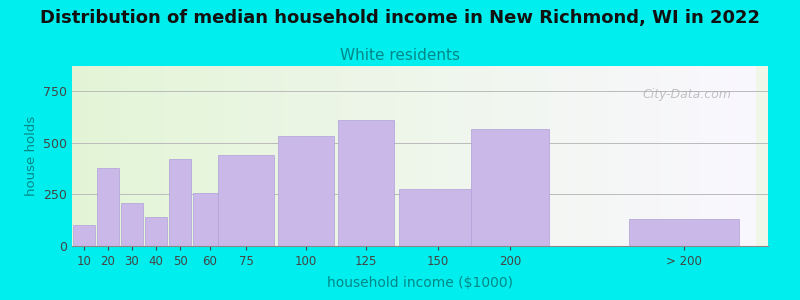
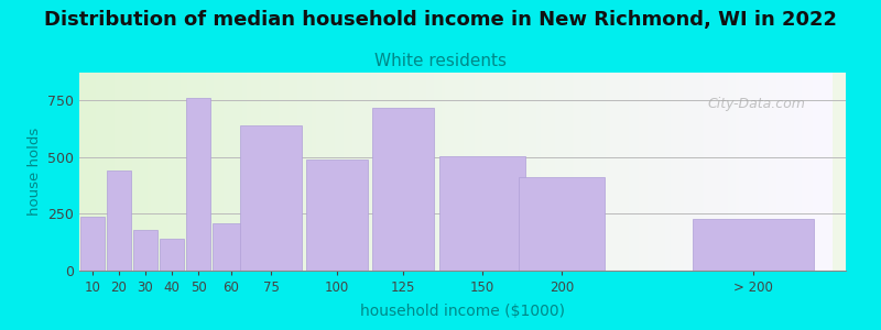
10: 100 -> 235
20: 375 -> 440
30: 210 -> 180
50: 420 -> 760
60: 255 -> 210
75: 440 -> 640
100: 530 -> 490
125: 610 -> 715
150: 275 -> 505
200: 565 -> 410
> 200: 130 -> 225
